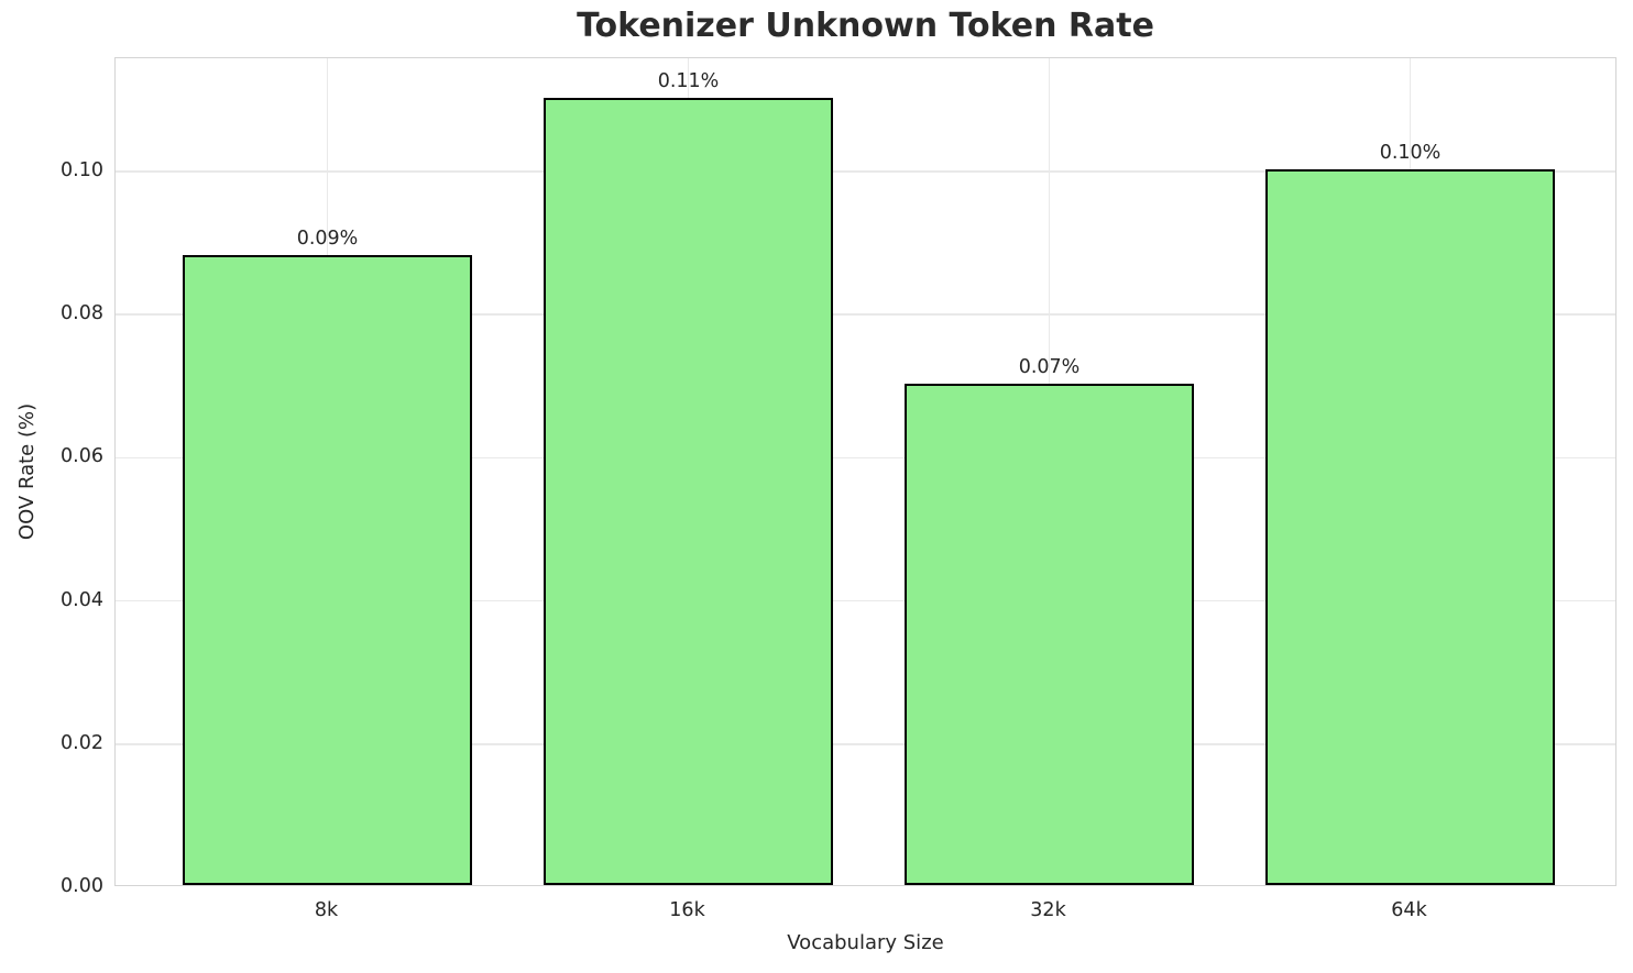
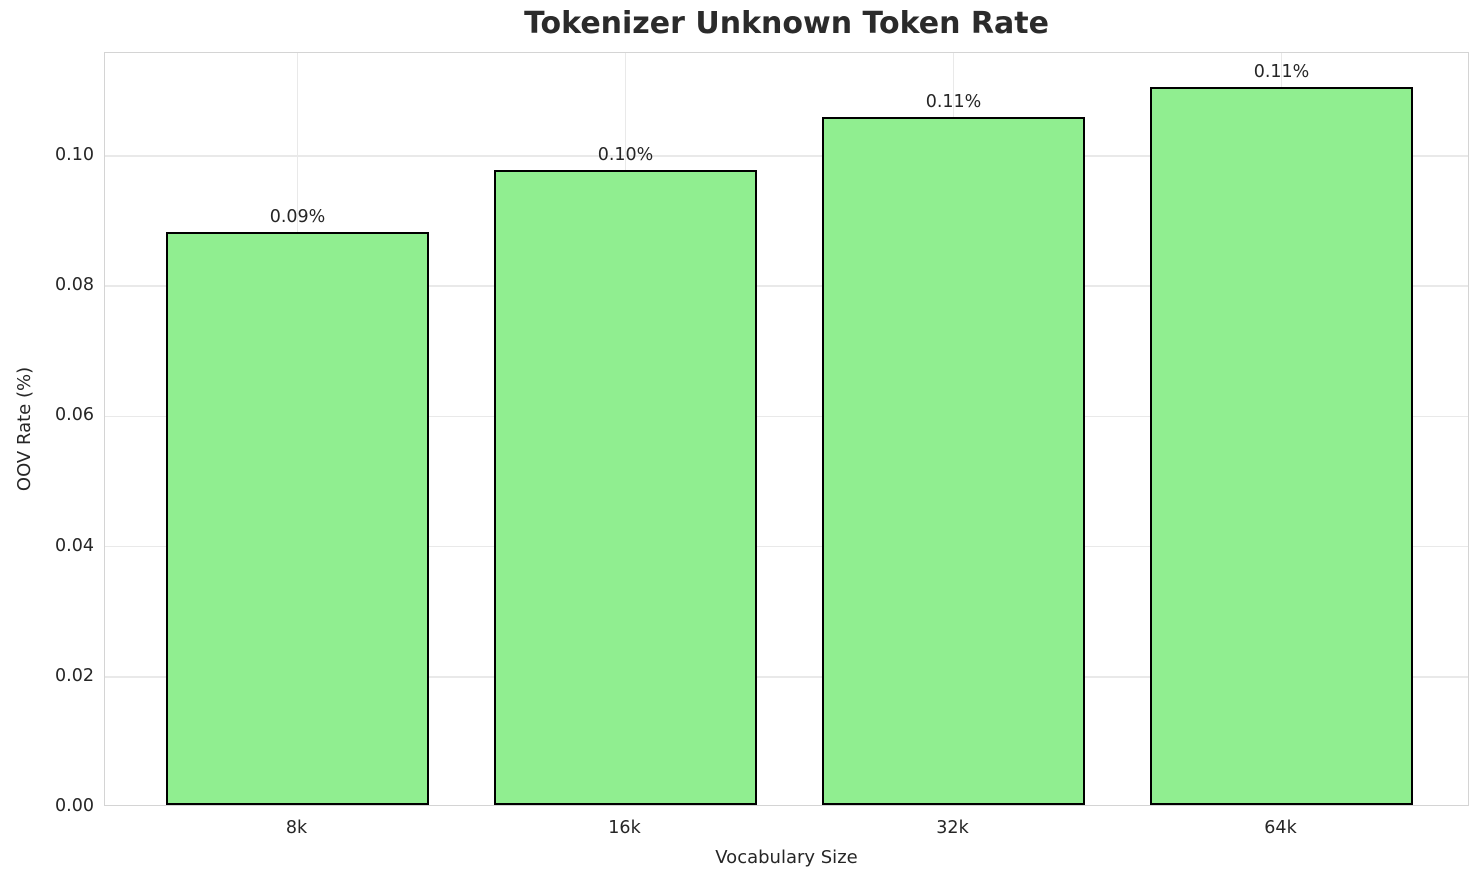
16k: 0.11% -> 0.10%
32k: 0.07% -> 0.11%
64k: 0.10% -> 0.11%
